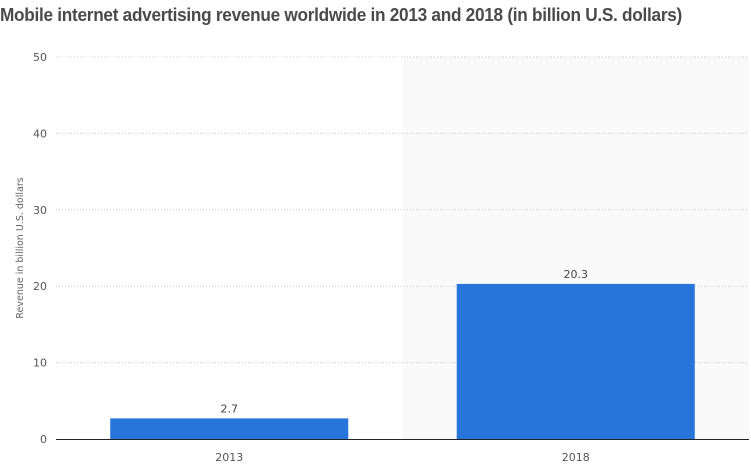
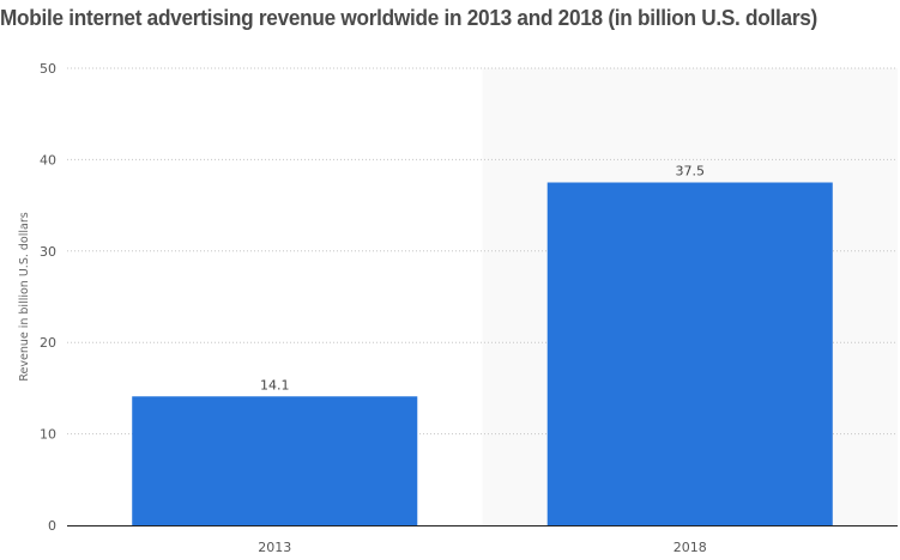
2013: 2.7 -> 14.1
2018: 20.3 -> 37.5
